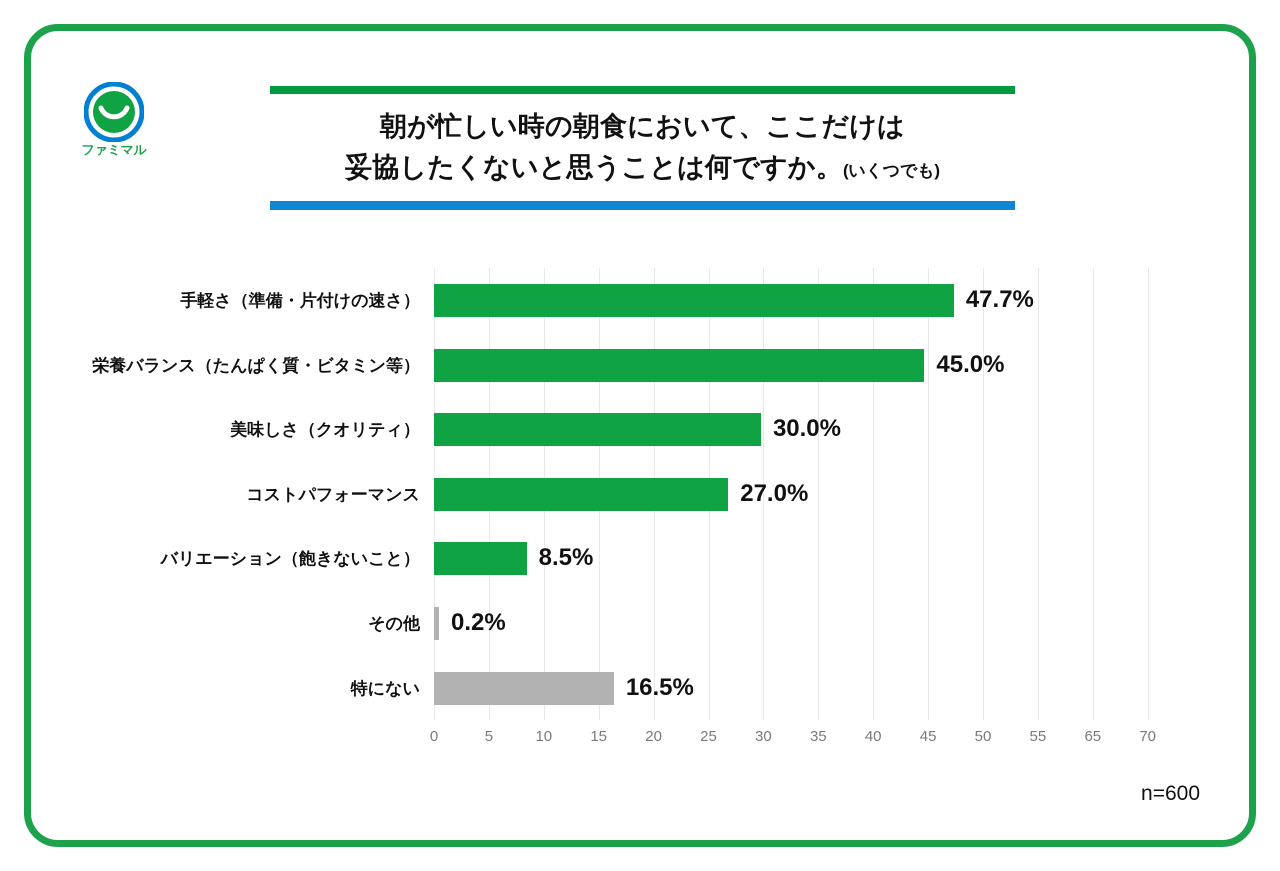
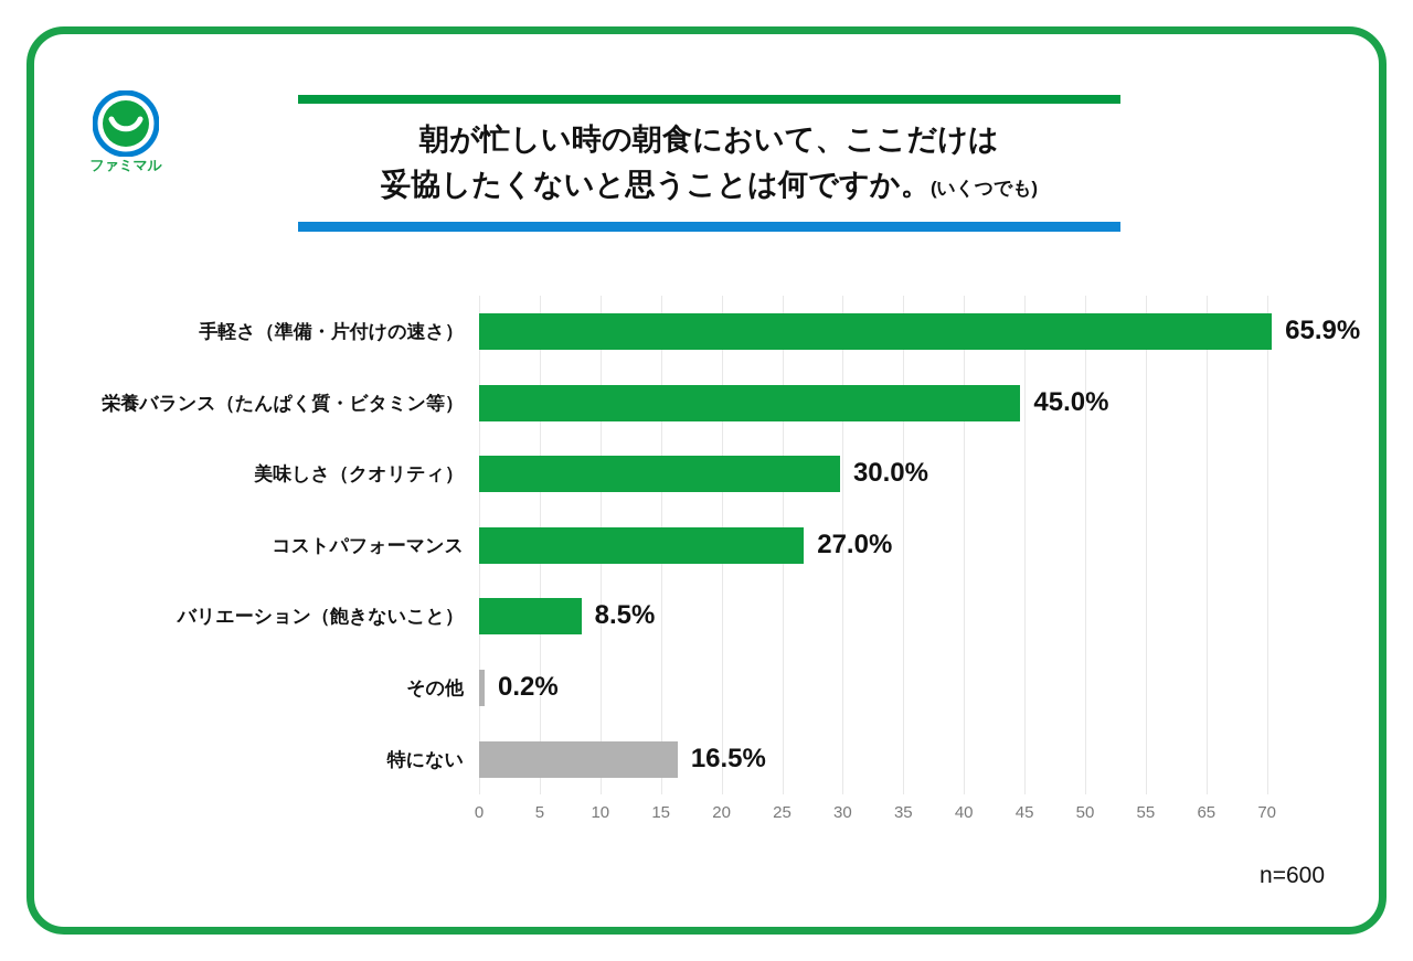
手軽さ（準備・片付けの速さ）: 47.7% -> 65.9%
